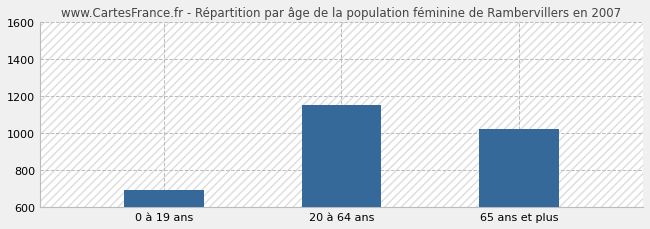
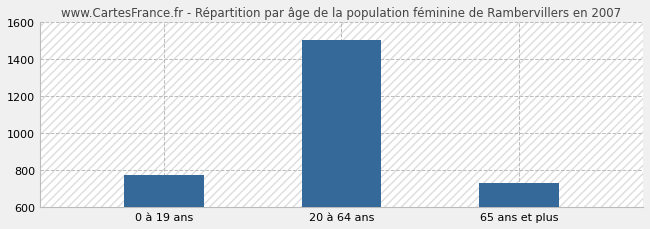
0 à 19 ans: 690 -> 780
20 à 64 ans: 1150 -> 1500
65 ans et plus: 1020 -> 730
